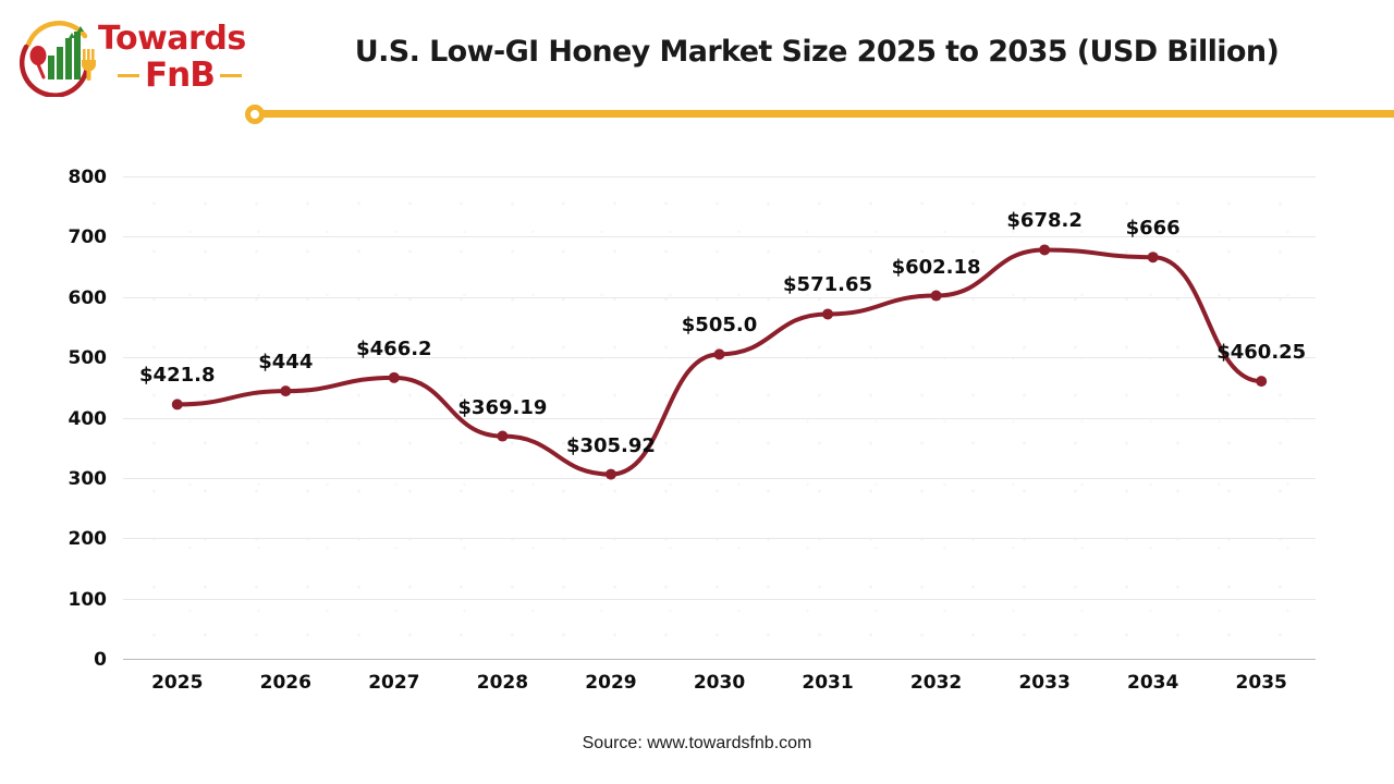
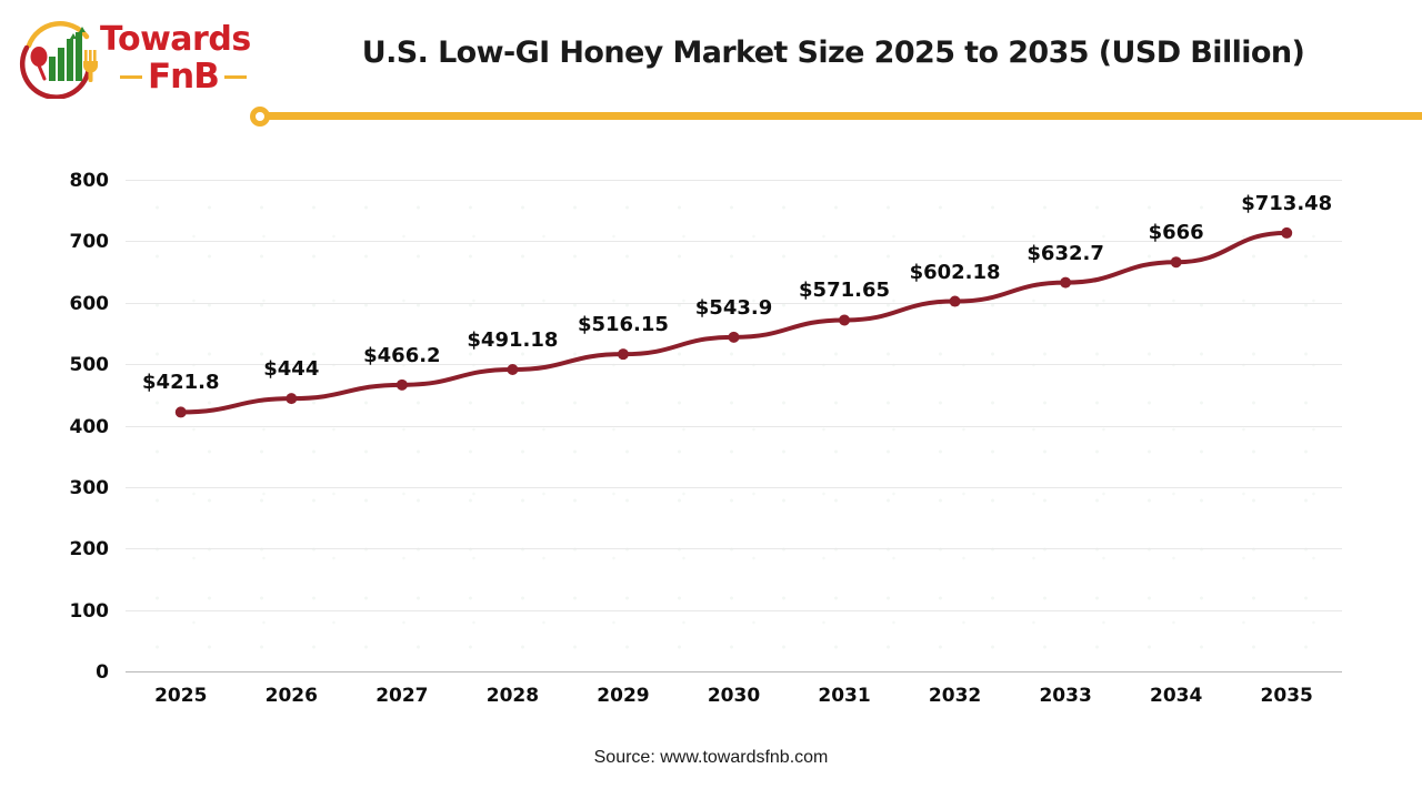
2028: $369.19 -> $491.18
2029: $305.92 -> $516.15
2030: $505.0 -> $543.9
2033: $678.2 -> $632.7
2035: $460.25 -> $713.48
